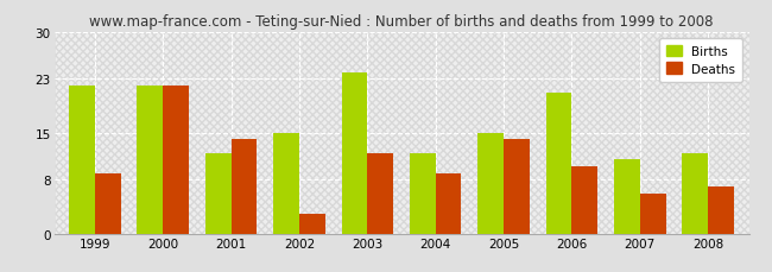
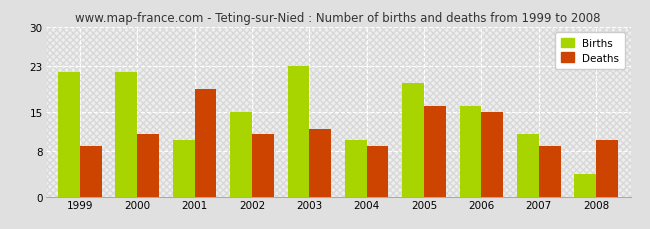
Deaths/2000: 22 -> 11
Births/2001: 12 -> 10
Deaths/2001: 14 -> 19
Deaths/2002: 3 -> 11
Births/2003: 24 -> 23
Births/2004: 12 -> 10
Births/2005: 15 -> 20
Deaths/2005: 14 -> 16
Births/2006: 21 -> 16
Deaths/2006: 10 -> 15
Deaths/2007: 6 -> 9
Births/2008: 12 -> 4
Deaths/2008: 7 -> 10
